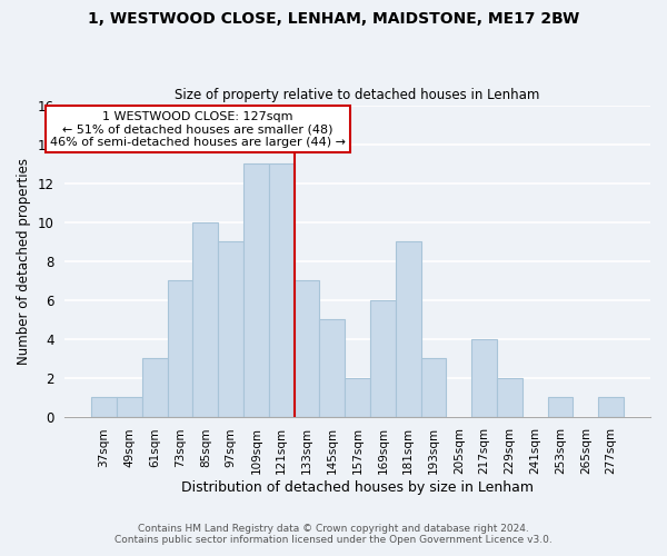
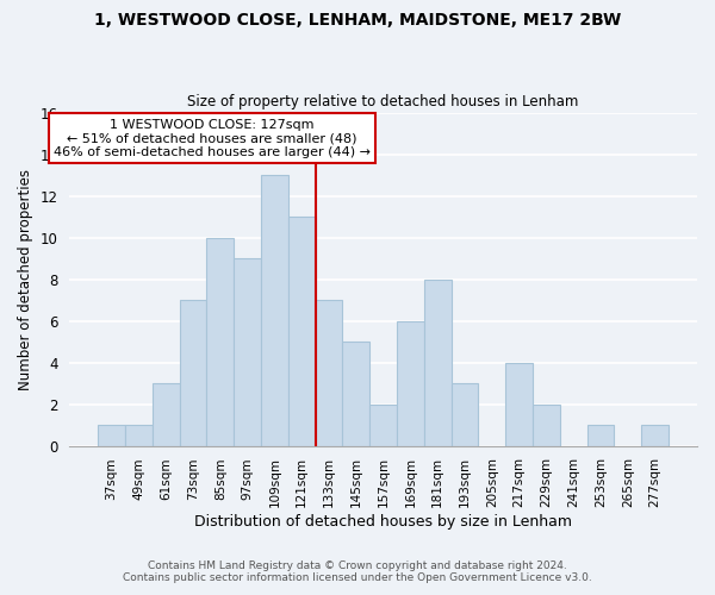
121sqm: 13 -> 11
181sqm: 9 -> 8
